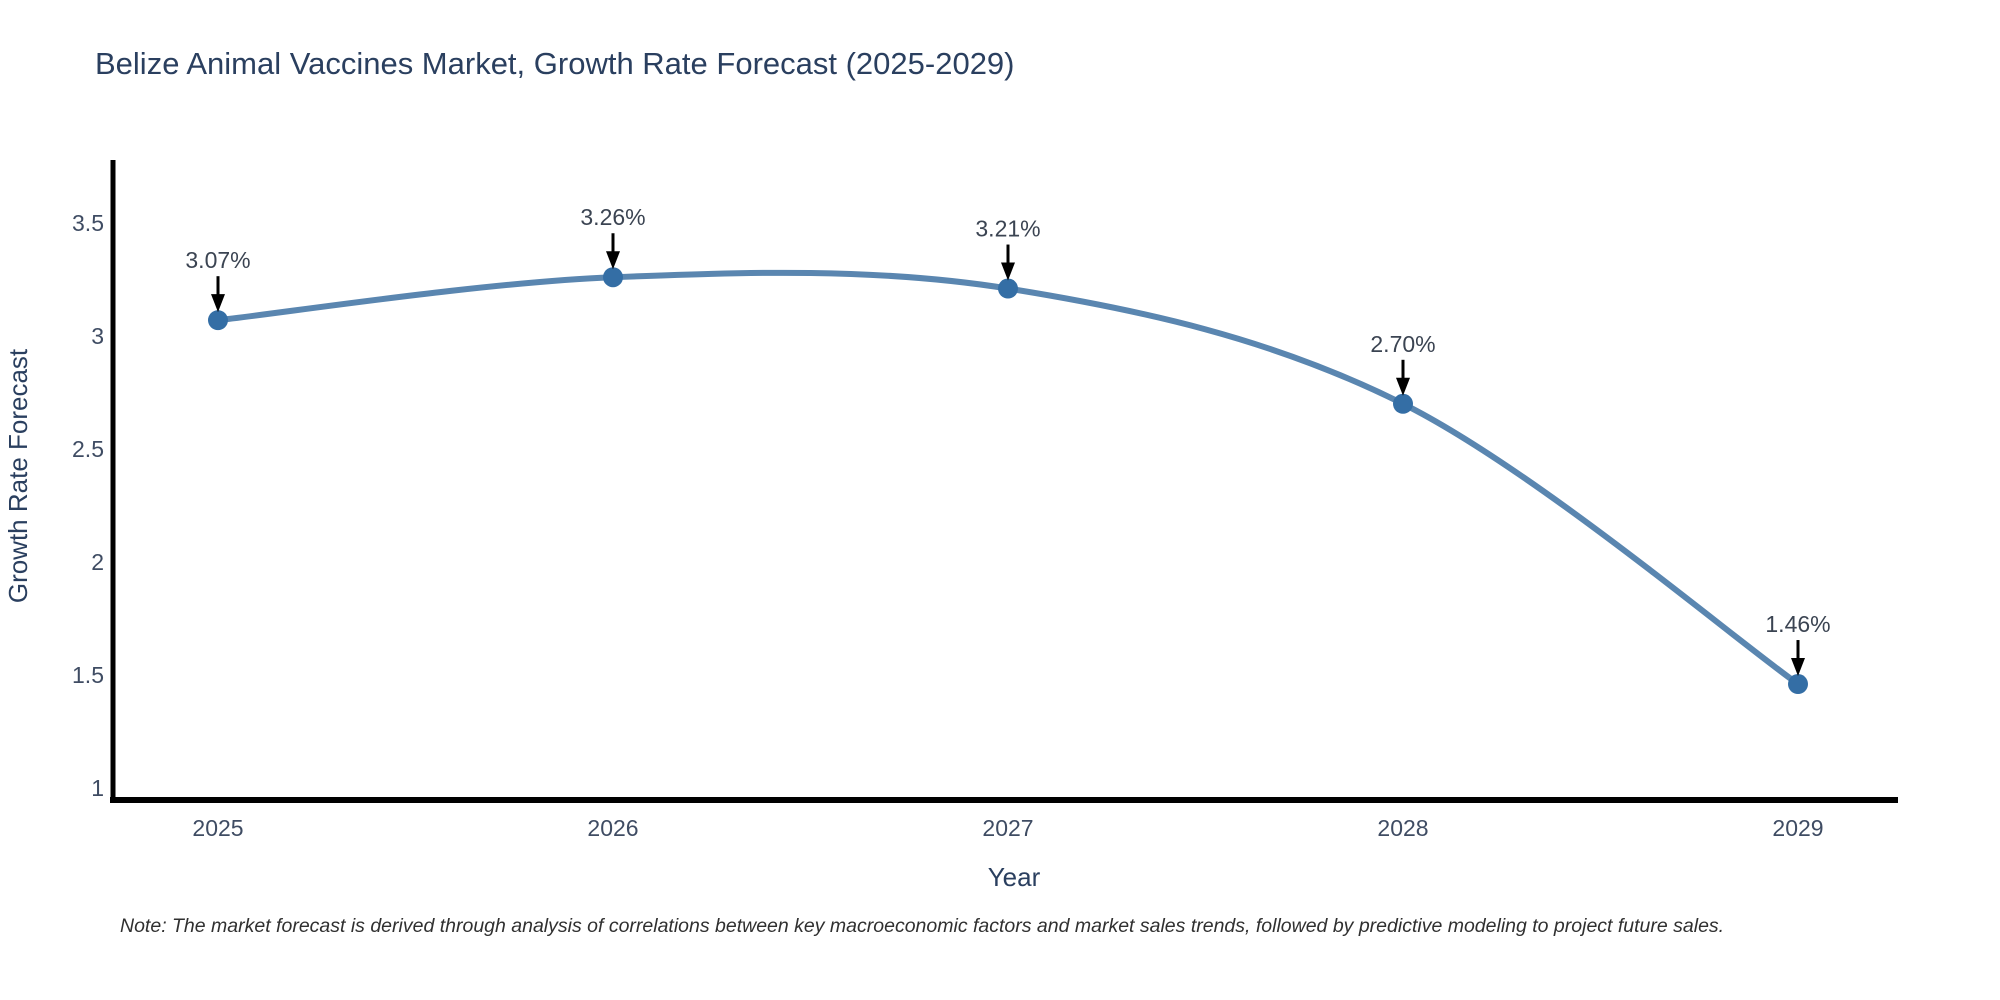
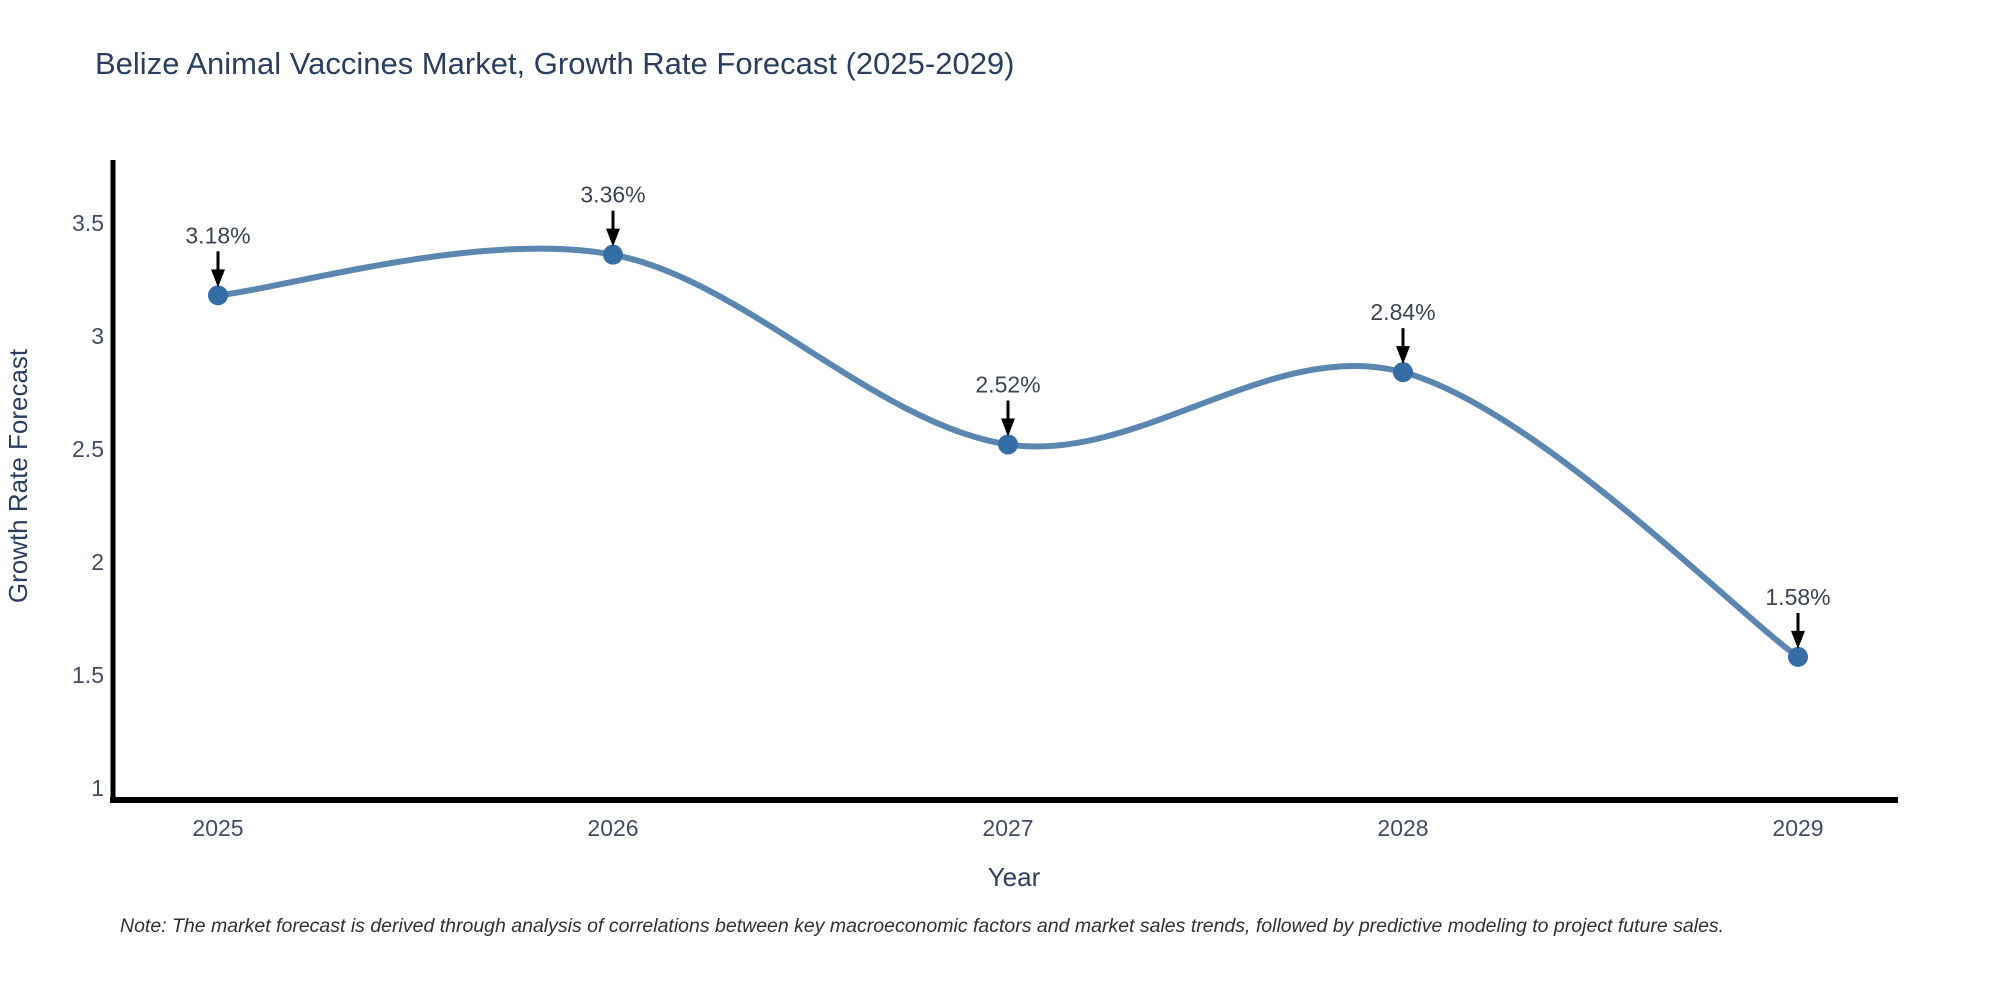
2025: 3.07% -> 3.18%
2026: 3.26% -> 3.36%
2027: 3.21% -> 2.52%
2028: 2.70% -> 2.84%
2029: 1.46% -> 1.58%
